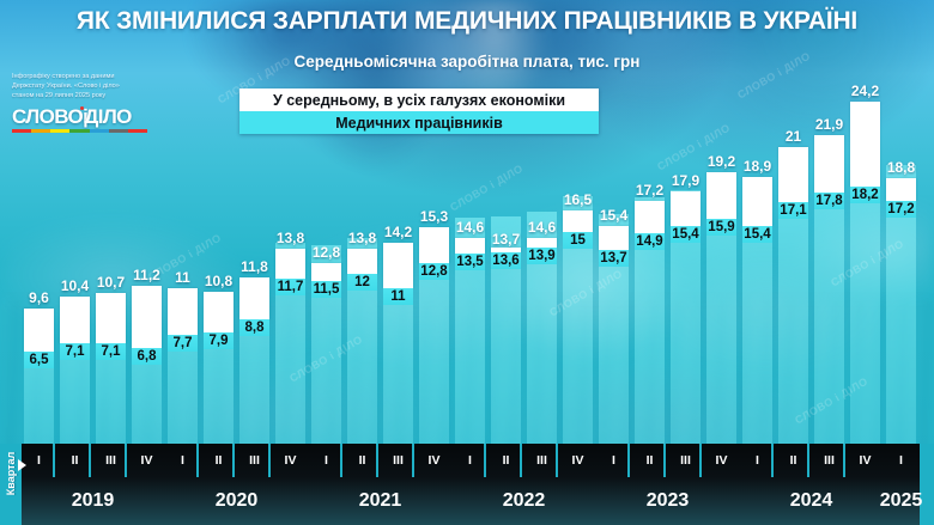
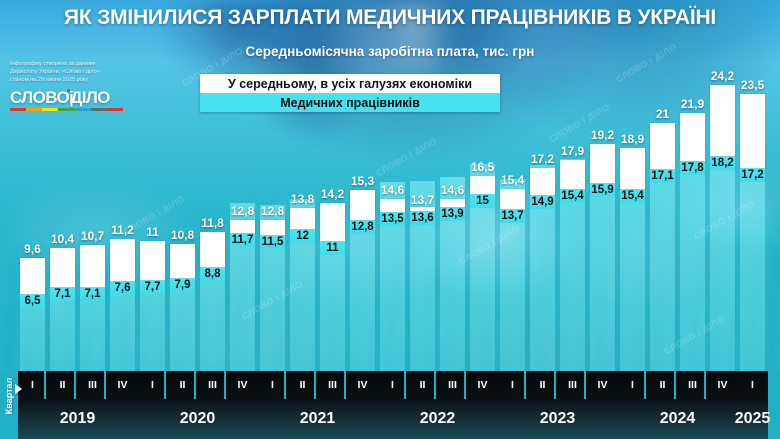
Медичних працівників/IV 2019: 6,8 -> 7,6
У середньому, в усіх галузях економіки/IV 2020: 13,8 -> 12,8
У середньому, в усіх галузях економіки/I 2025: 18,8 -> 23,5
